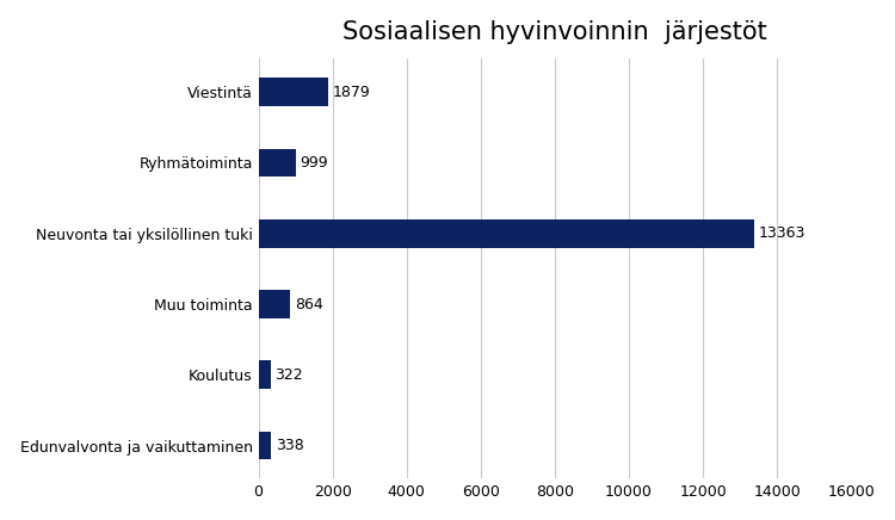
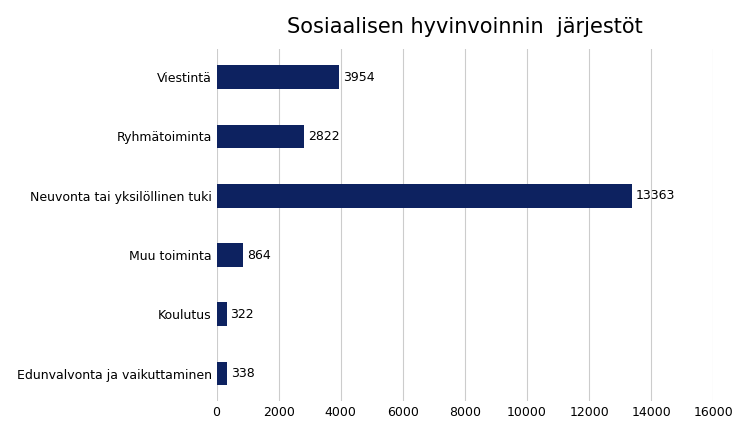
Viestintä: 1879 -> 3954
Ryhmätoiminta: 999 -> 2822
